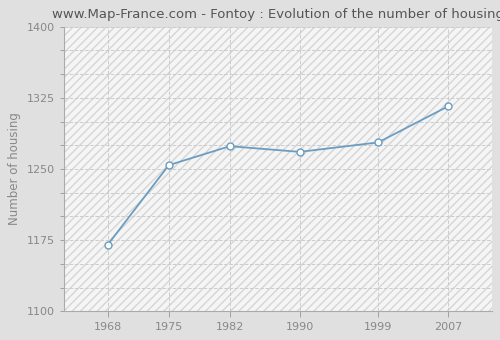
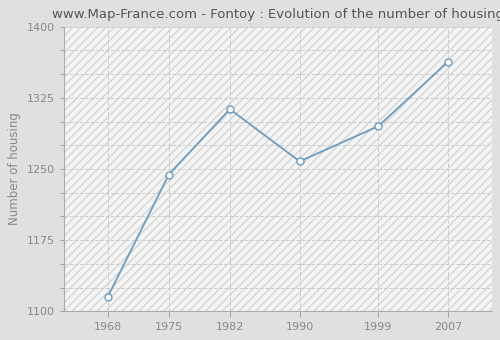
1968: 1170 -> 1115
1975: 1254 -> 1244
1982: 1274 -> 1313
1990: 1268 -> 1258
1999: 1278 -> 1295
2007: 1316 -> 1363
